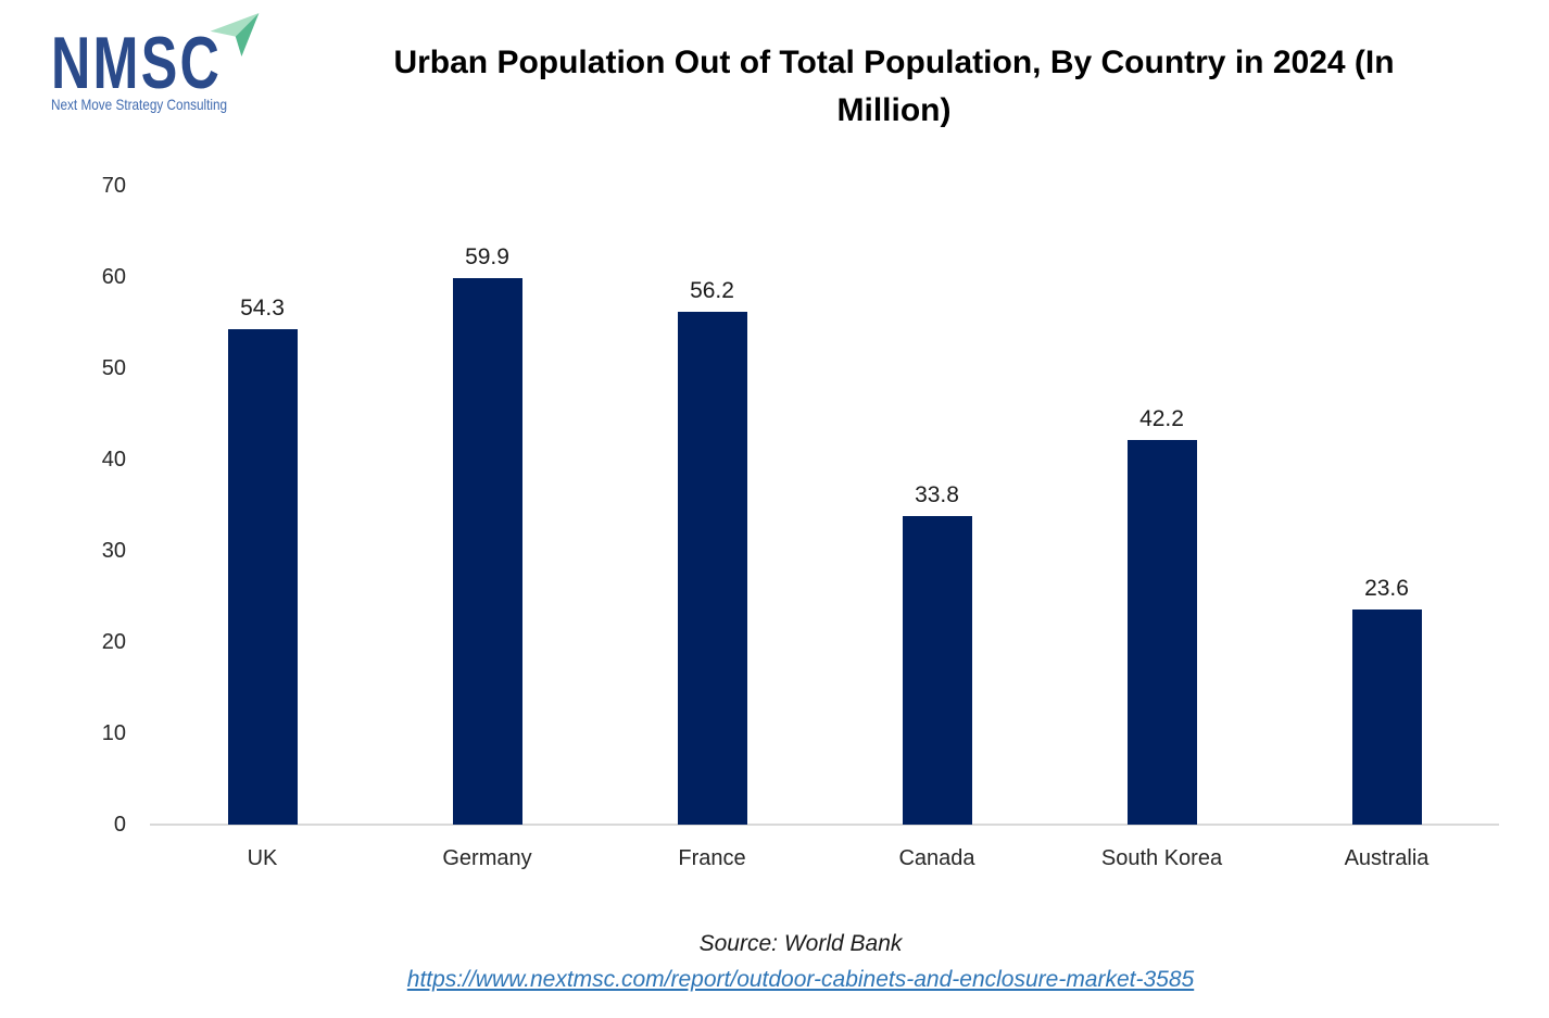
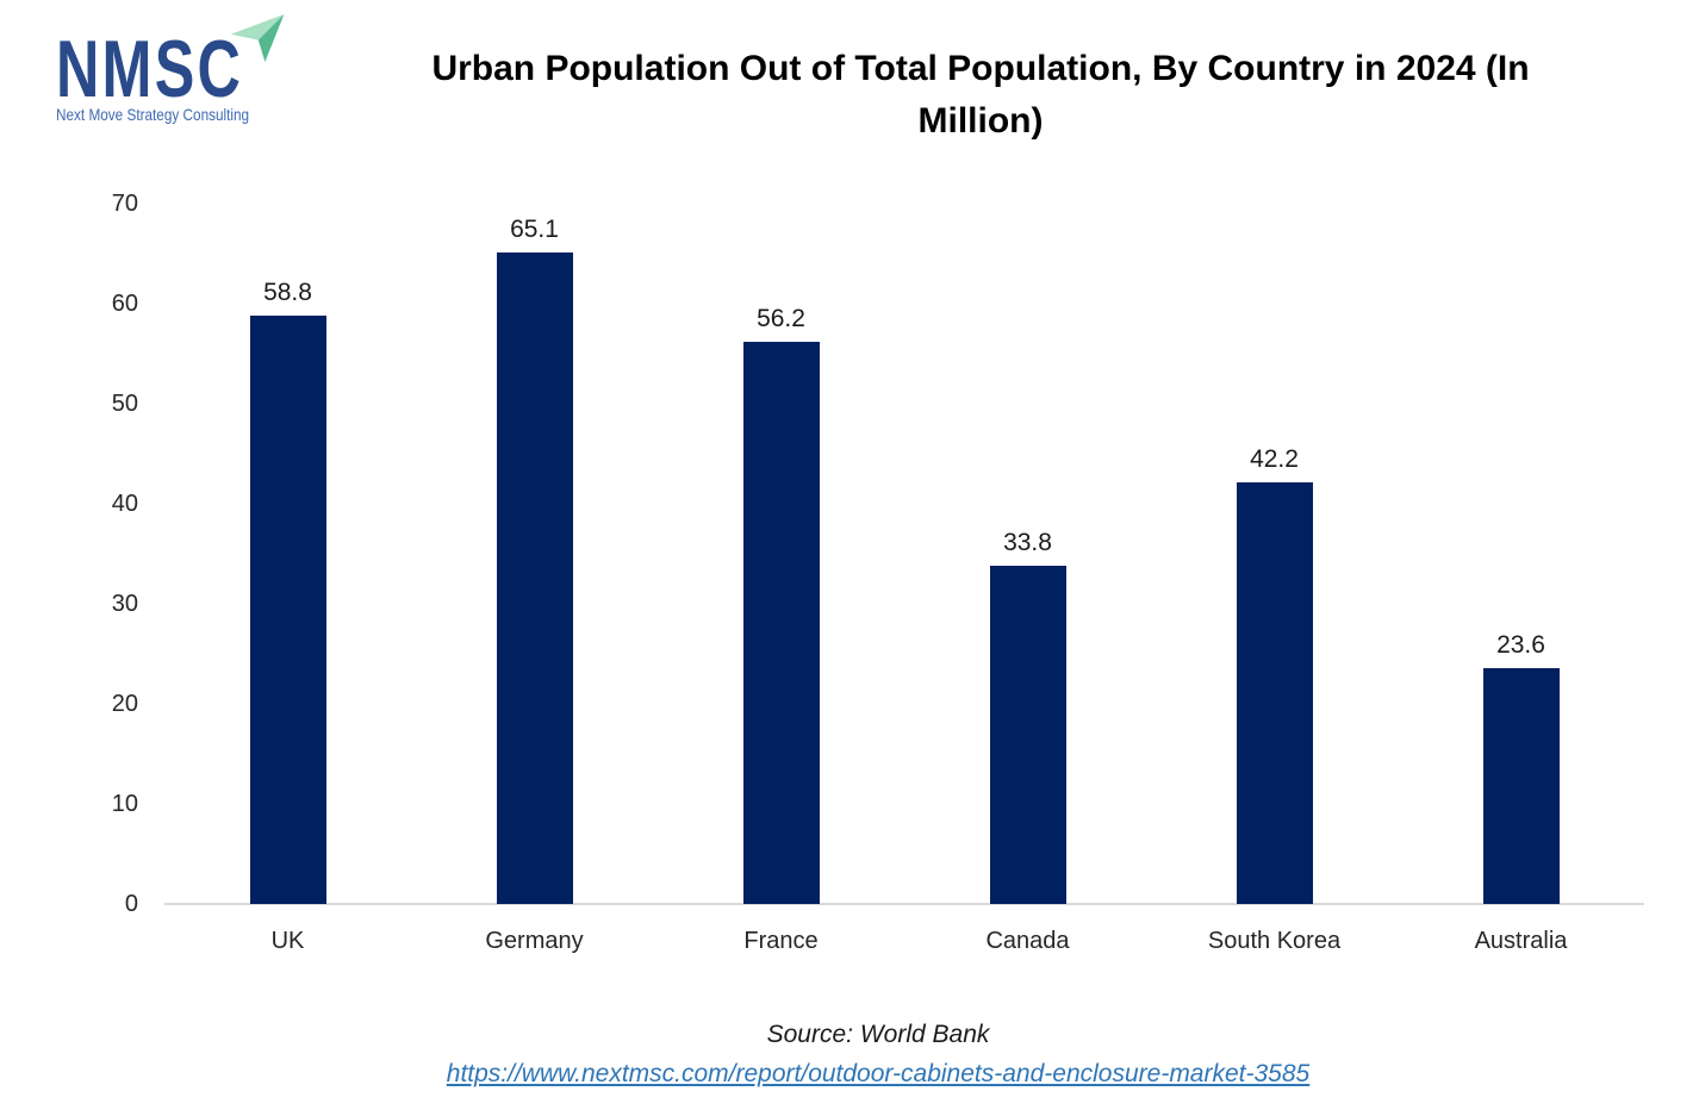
UK: 54.3 -> 58.8
Germany: 59.9 -> 65.1
